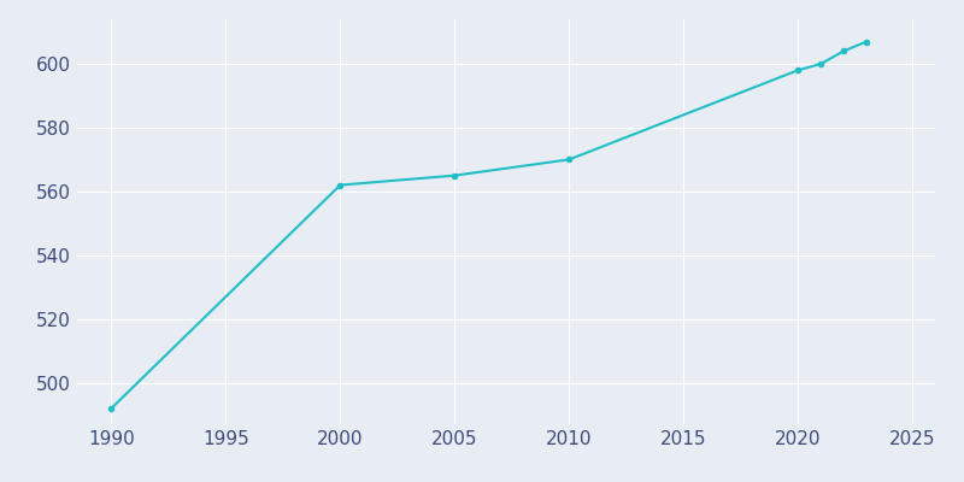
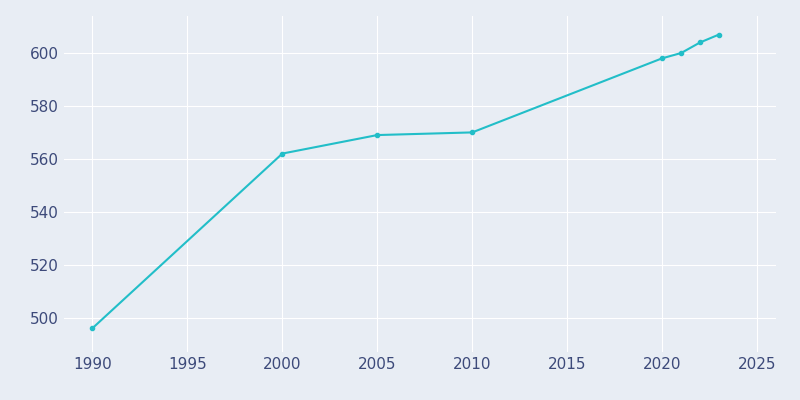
1990: 492 -> 496
2005: 565 -> 569
